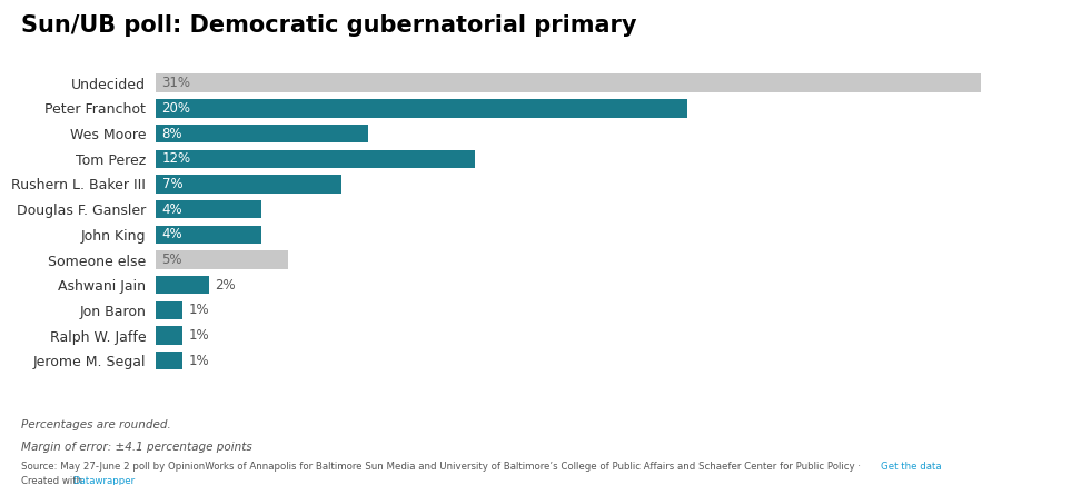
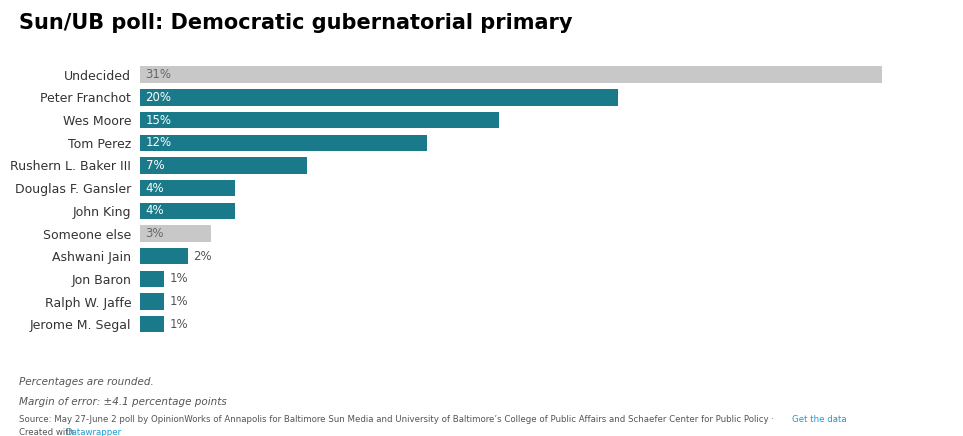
Wes Moore: 8% -> 15%
Someone else: 5% -> 3%
